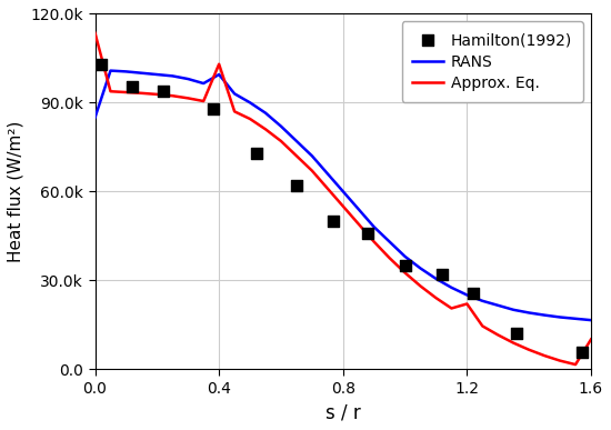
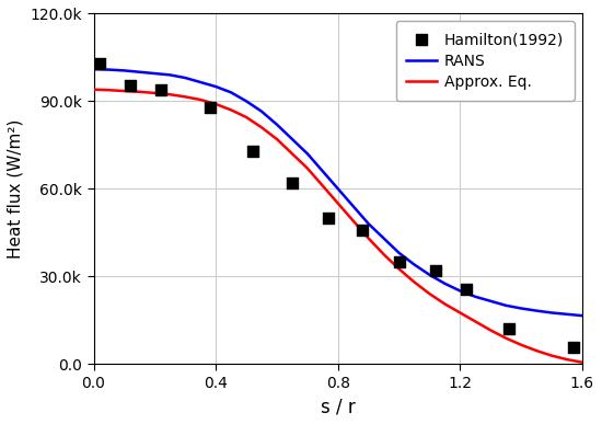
RANS/0.0: 85.0k -> 101.0k
Approx. Eq./0.0: 113.5k -> 94.0k
RANS/0.4: 99.5k -> 95.0k
Approx. Eq./0.4: 103.0k -> 89.0k
Approx. Eq./1.2: 22.0k -> 17.5k
Approx. Eq./1.6: 10.0k -> 0.5k
